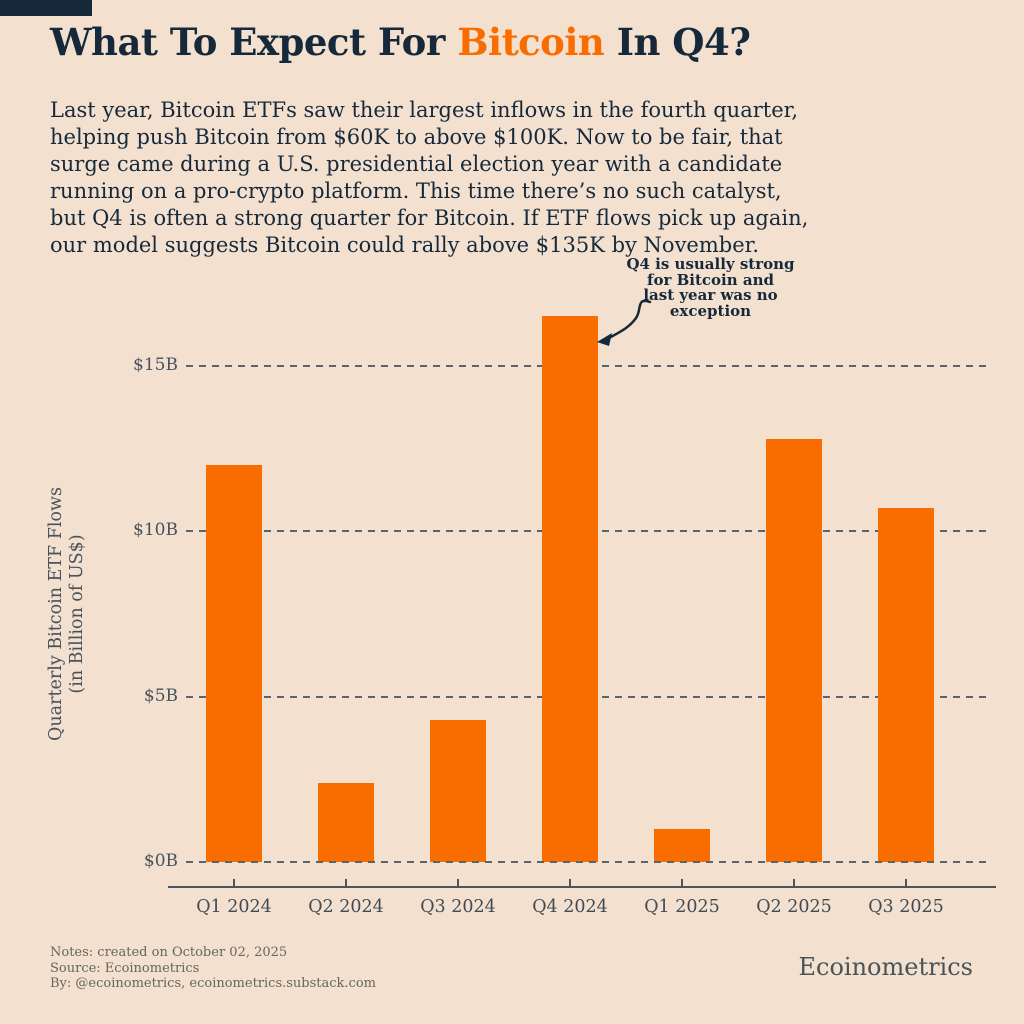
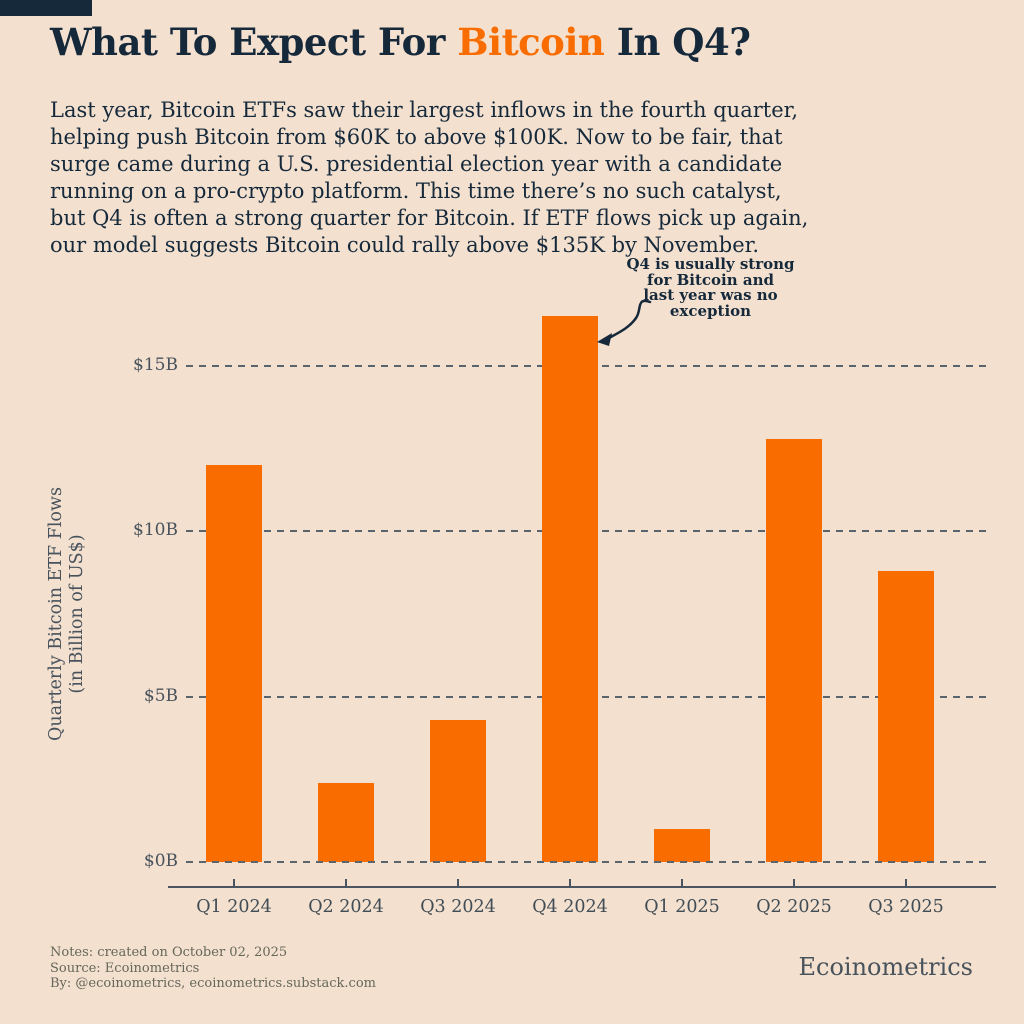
Q3 2025: $10.7B -> $8.8B
